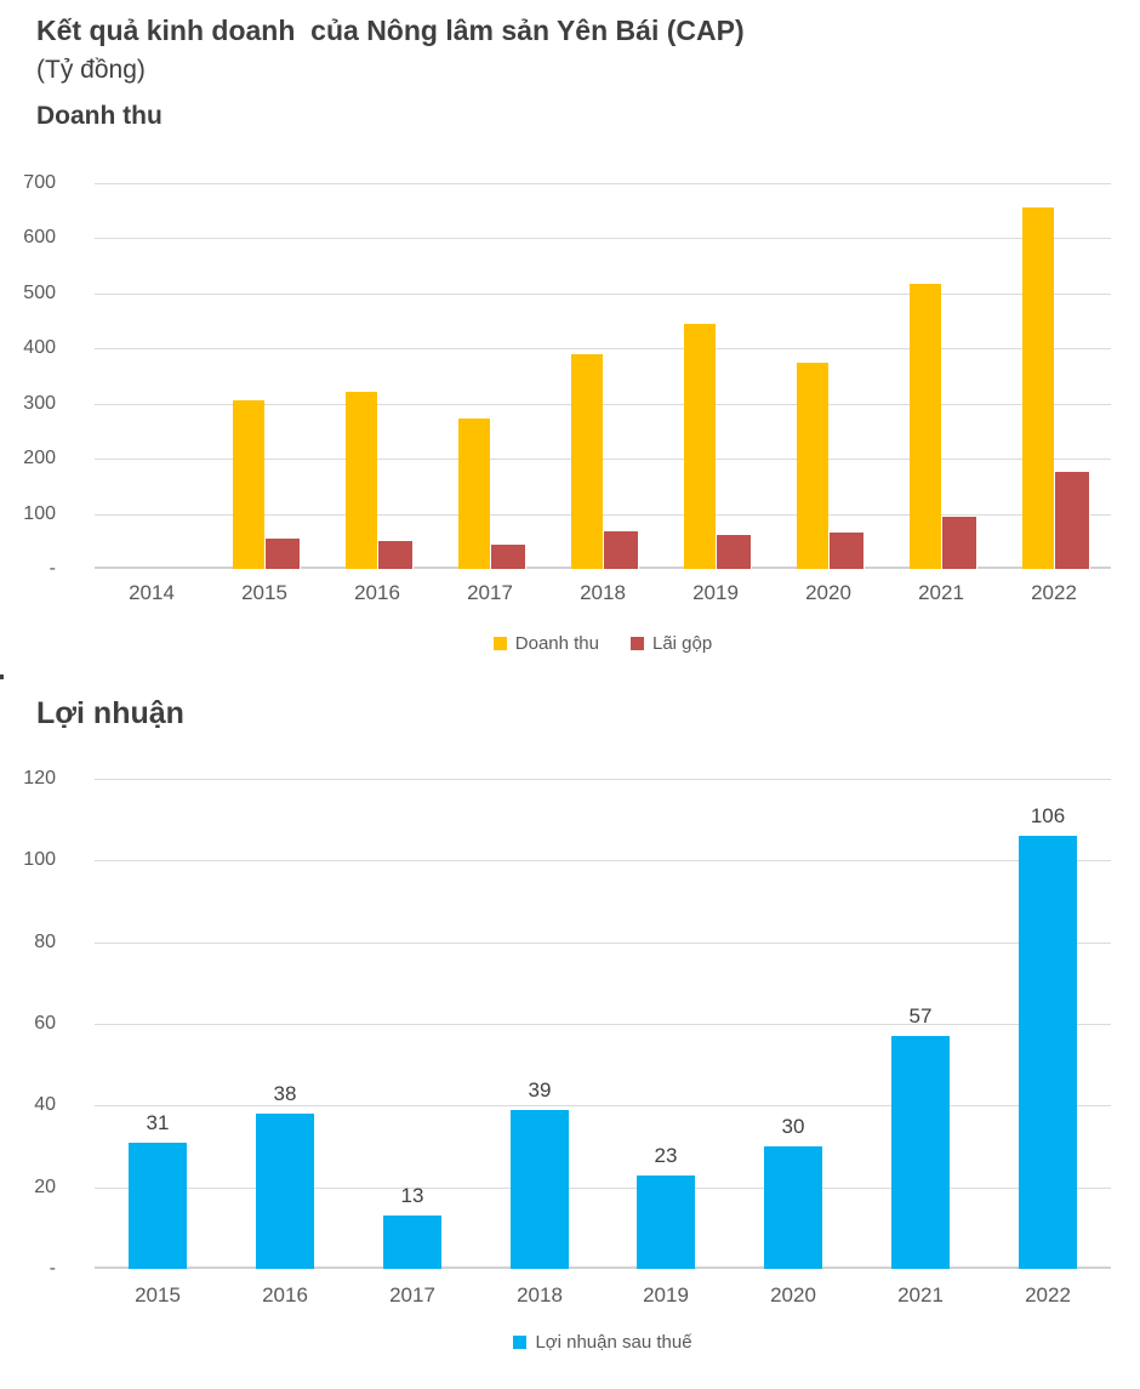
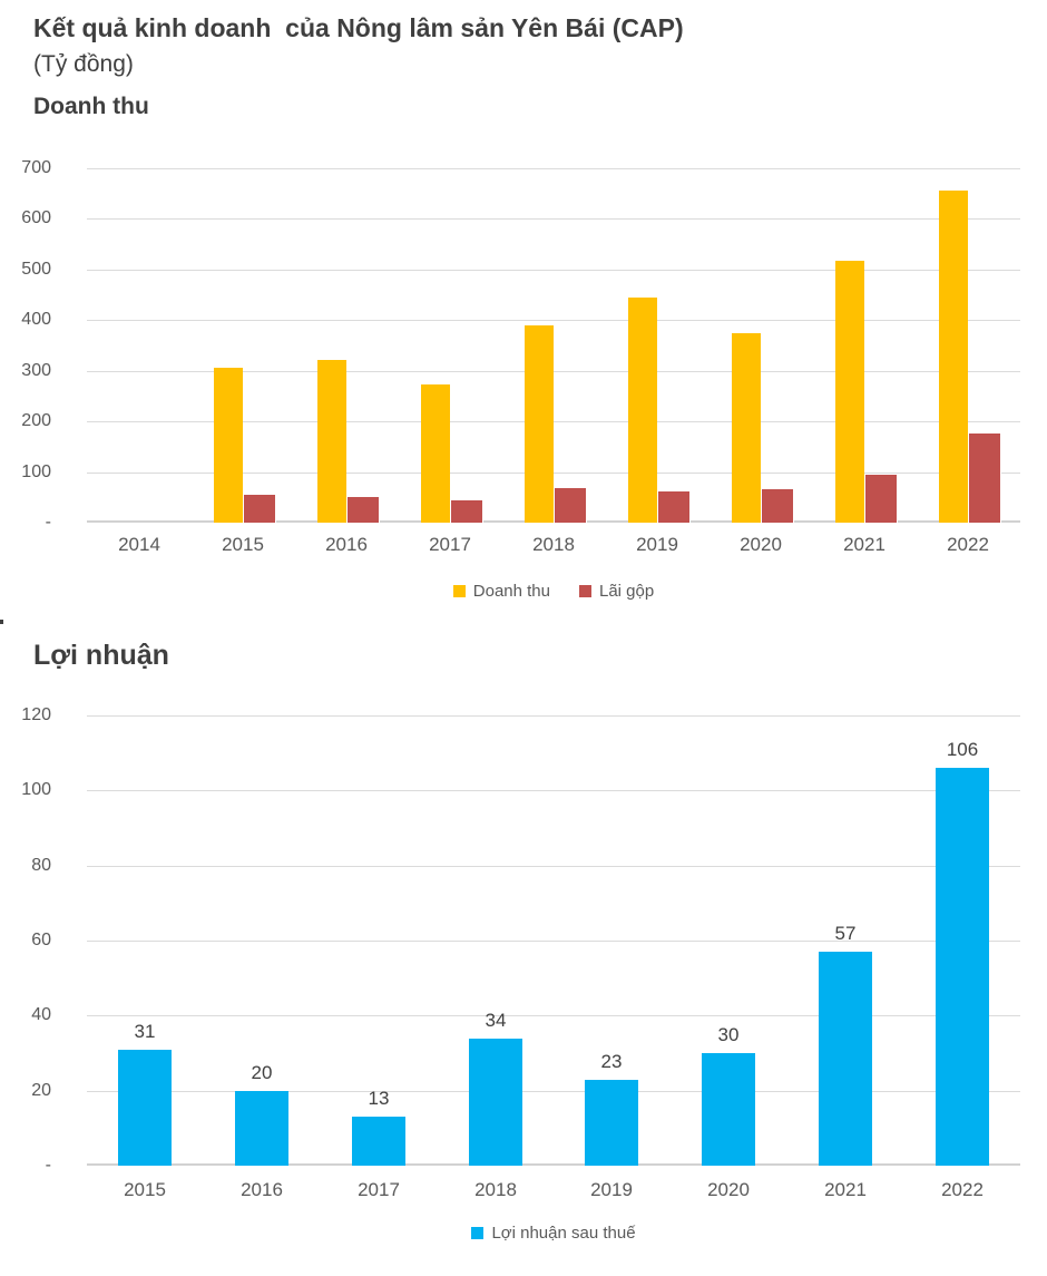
Lợi nhuận/2016: 38 -> 20
Lợi nhuận/2018: 39 -> 34
